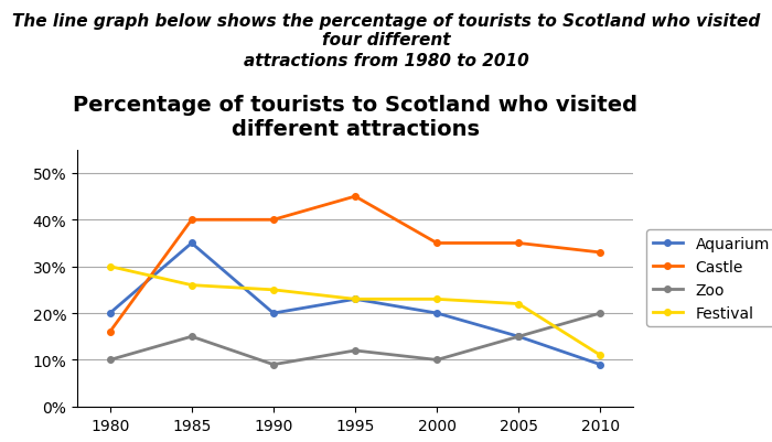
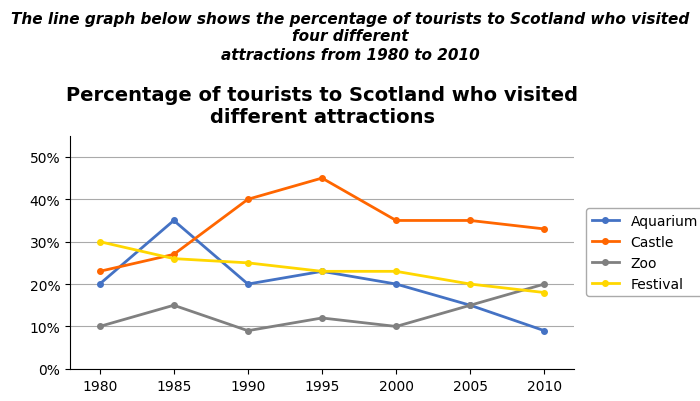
Castle/1980: 16% -> 23%
Castle/1985: 40% -> 27%
Festival/2005: 22% -> 20%
Festival/2010: 11% -> 18%
